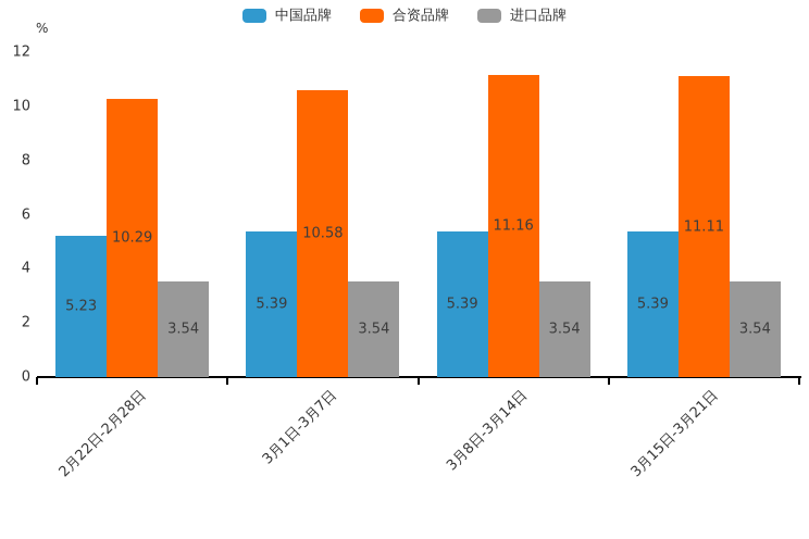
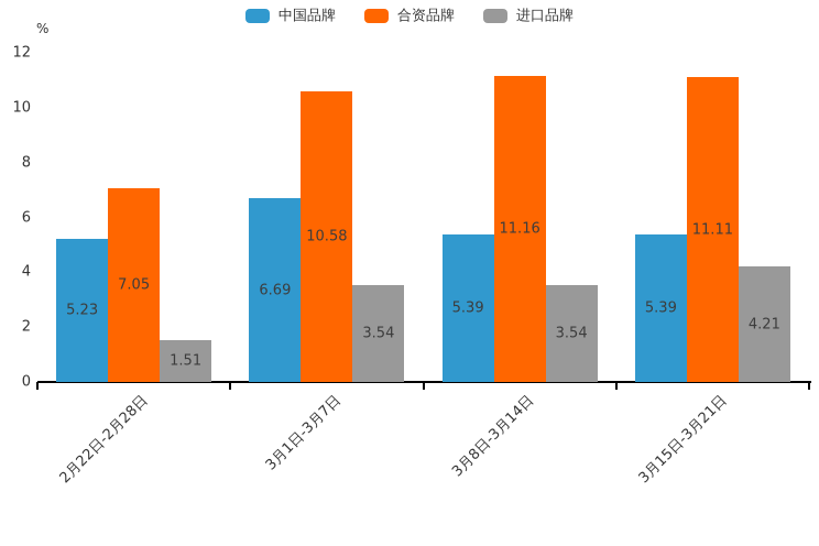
合资品牌/2月22日-2月28日: 10.29 -> 7.05
进口品牌/2月22日-2月28日: 3.54 -> 1.51
中国品牌/3月1日-3月7日: 5.39 -> 6.69
进口品牌/3月15日-3月21日: 3.54 -> 4.21
